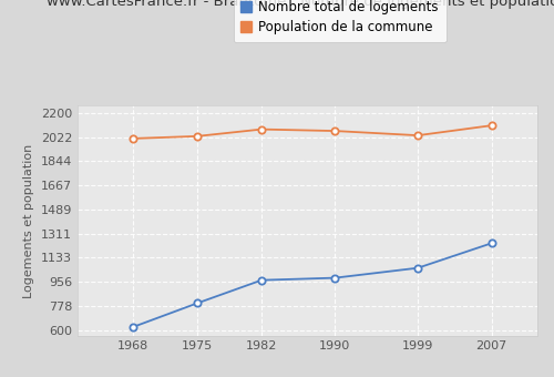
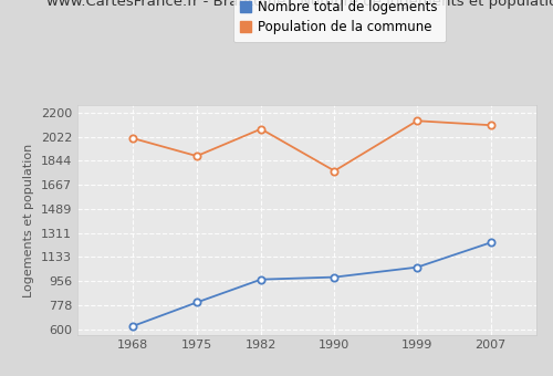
Population de la commune/1975: 2030 -> 1880
Population de la commune/1990: 2070 -> 1770
Population de la commune/1999: 2040 -> 2140
